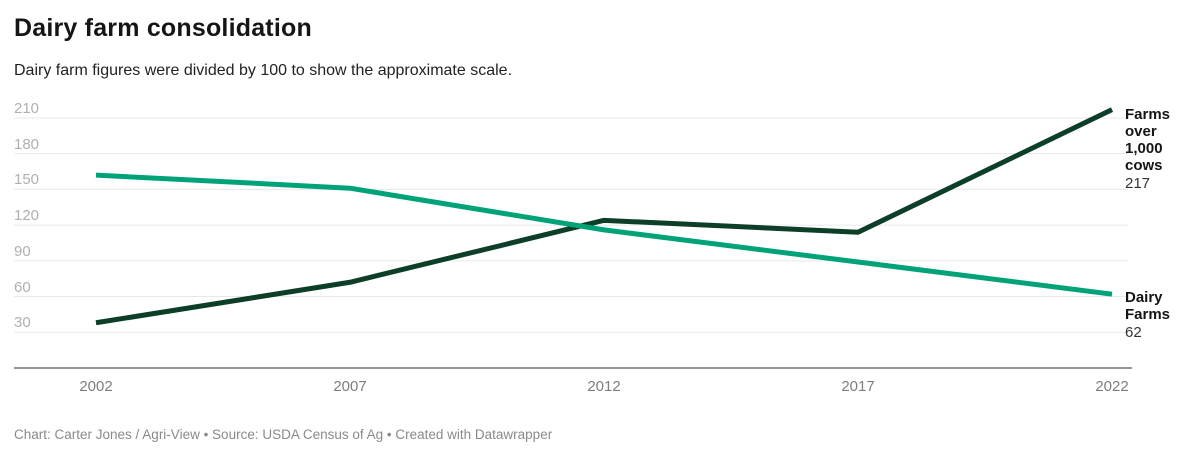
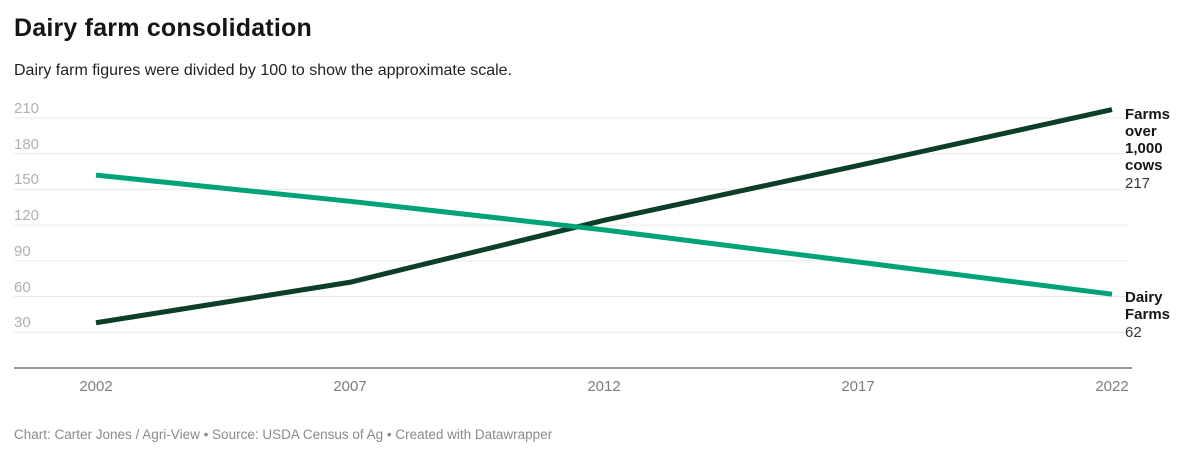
Dairy Farms/2007: 151 -> 140
Farms over 1,000 cows/2017: 114 -> 170
